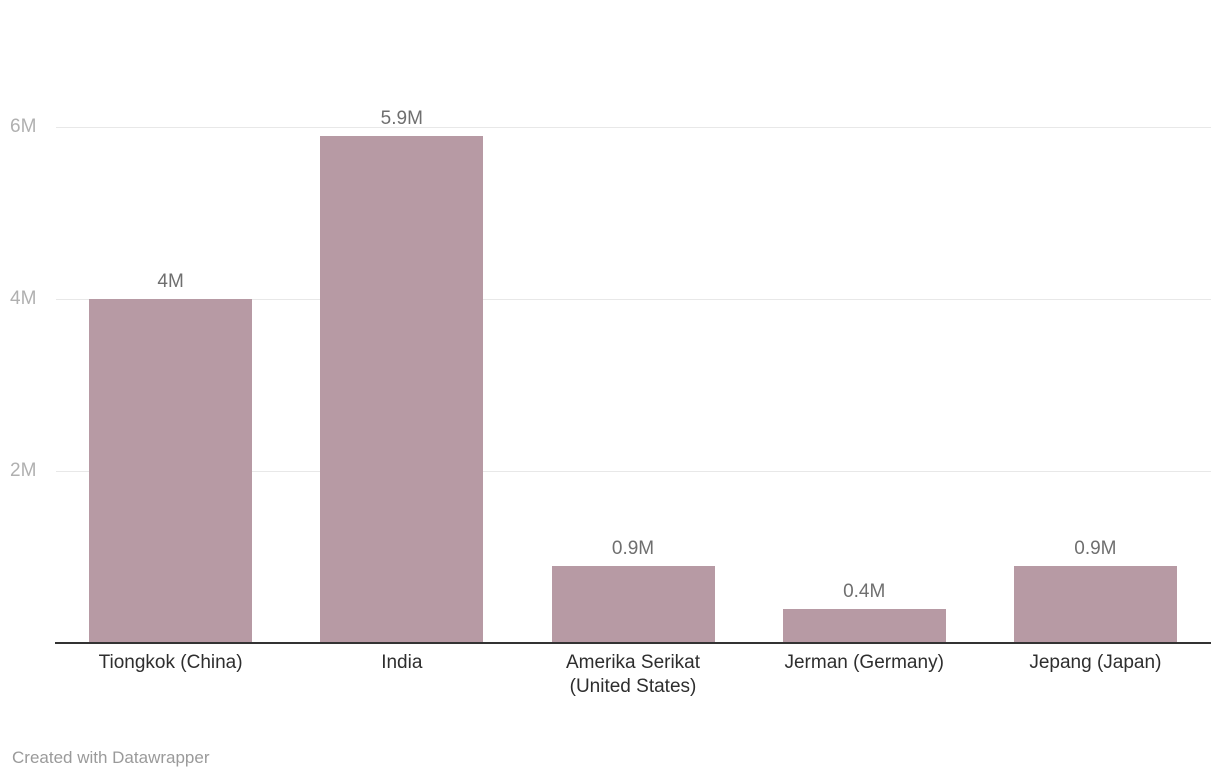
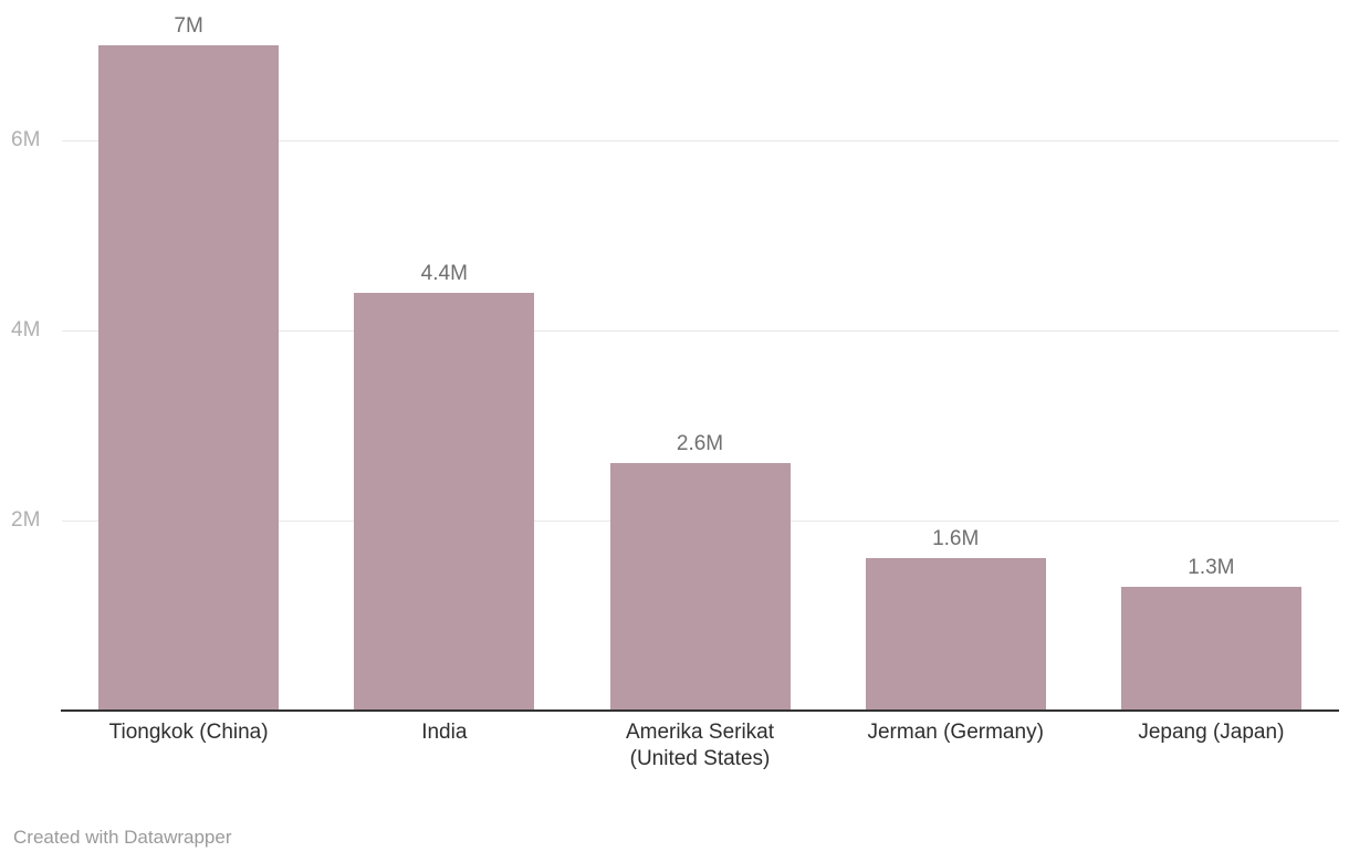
Tiongkok (China): 4M -> 7M
India: 5.9M -> 4.4M
Amerika Serikat (United States): 0.9M -> 2.6M
Jerman (Germany): 0.4M -> 1.6M
Jepang (Japan): 0.9M -> 1.3M
